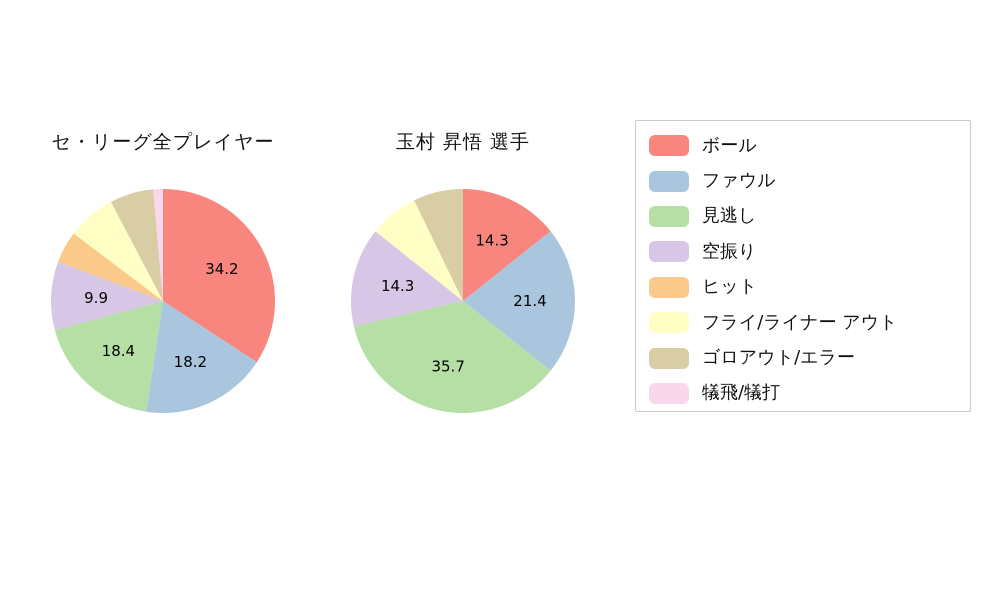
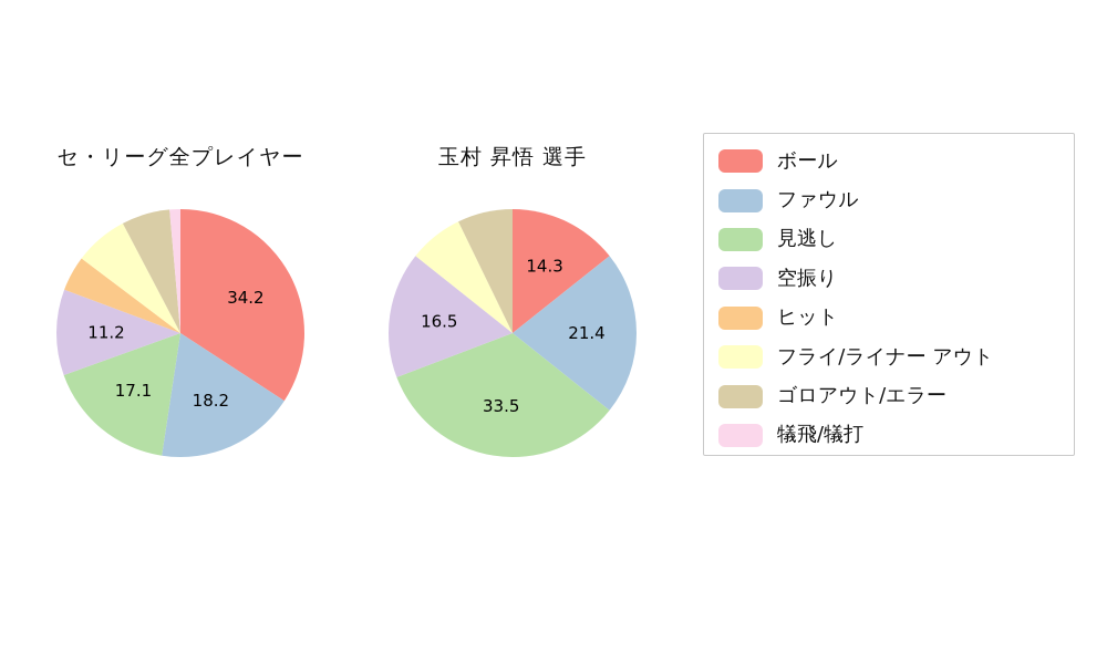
セ・リーグ全プレイヤー/見逃し: 18.4 -> 17.1
セ・リーグ全プレイヤー/空振り: 9.9 -> 11.2
玉村 昇悟 選手/見逃し: 35.7 -> 33.5
玉村 昇悟 選手/空振り: 14.3 -> 16.5
